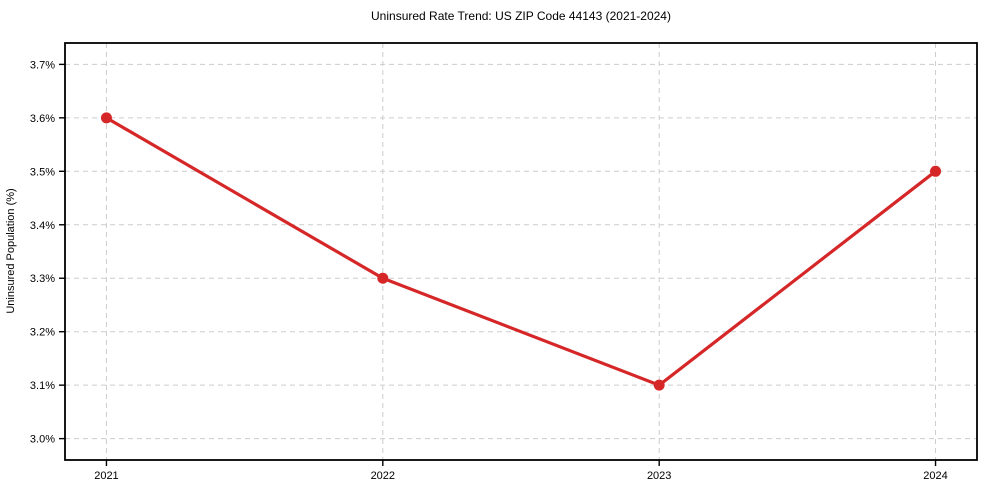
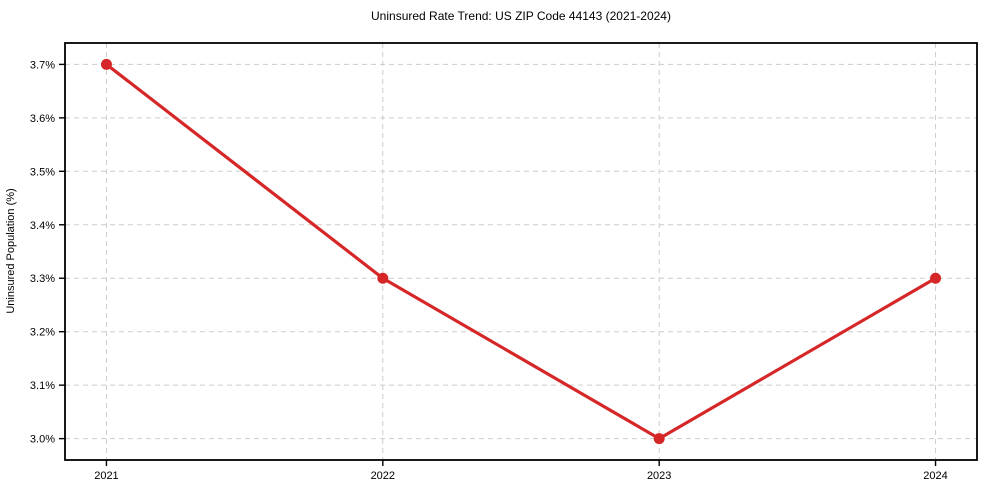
2021: 3.6% -> 3.7%
2023: 3.1% -> 3.0%
2024: 3.5% -> 3.3%
